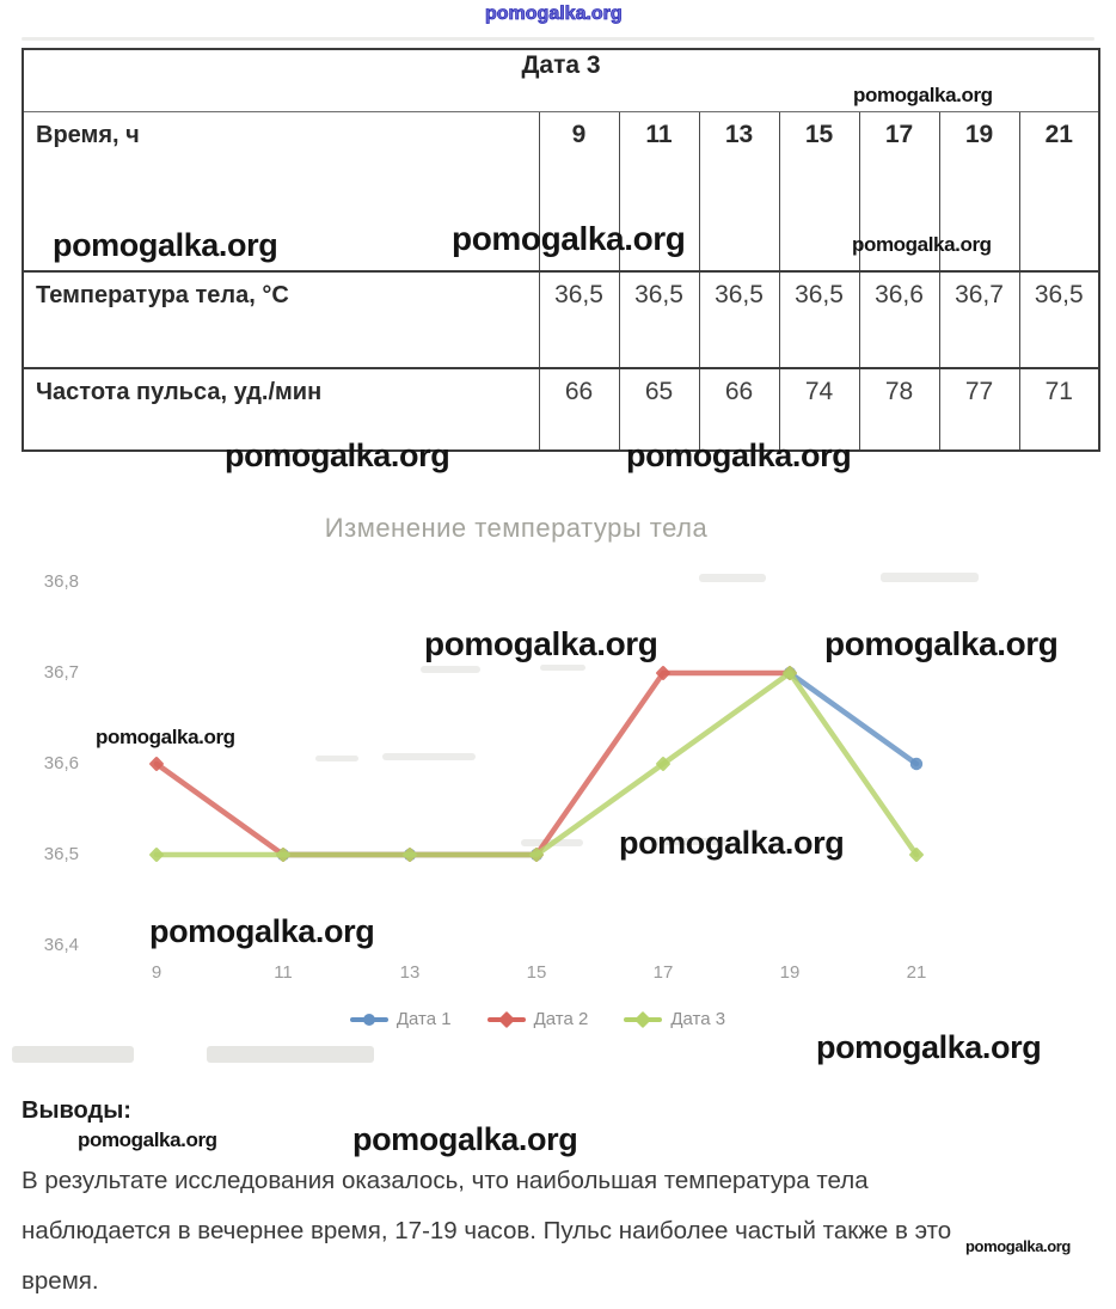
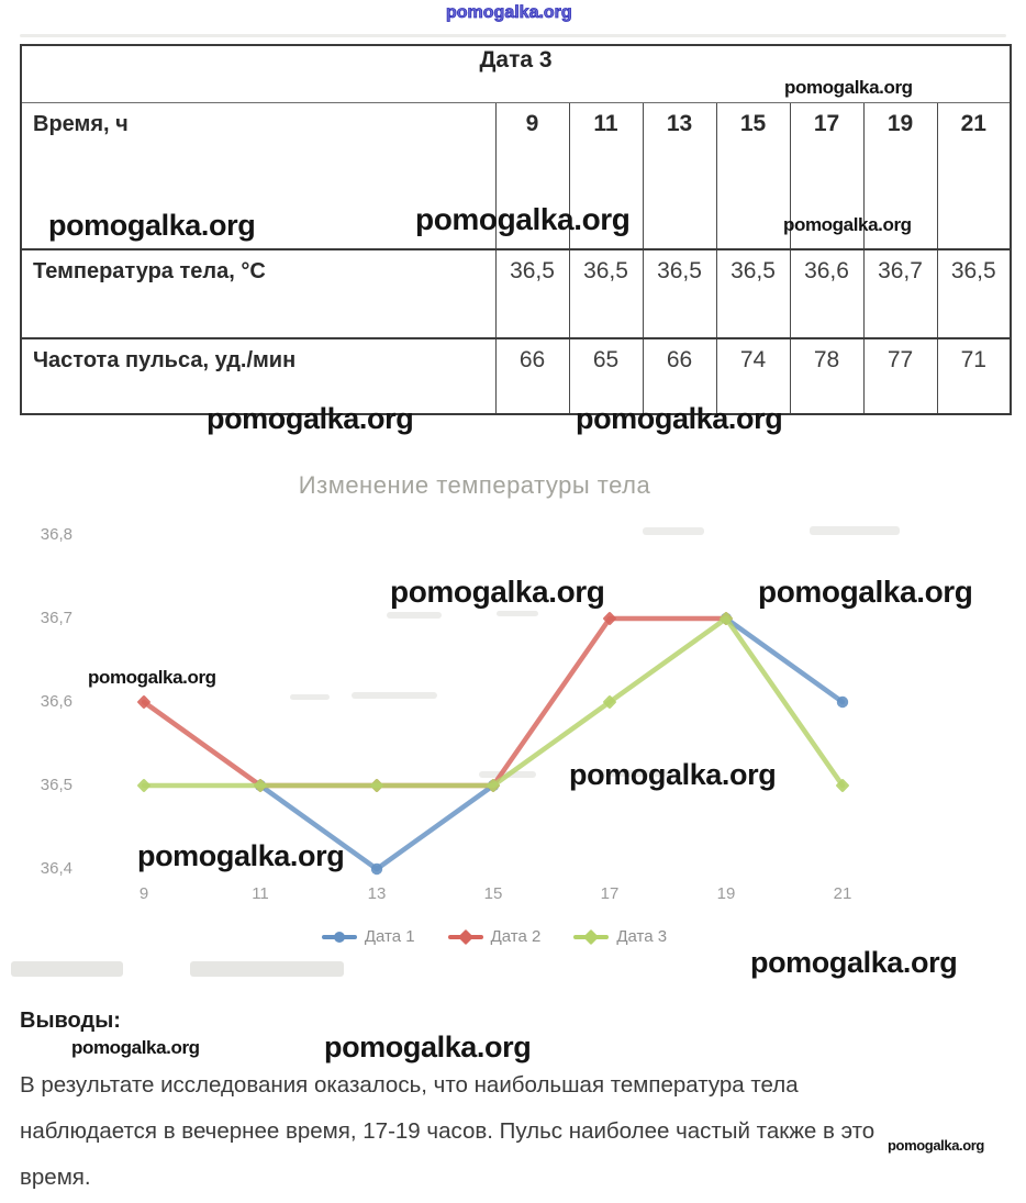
Дата 1/13: 36,5 -> 36,4
